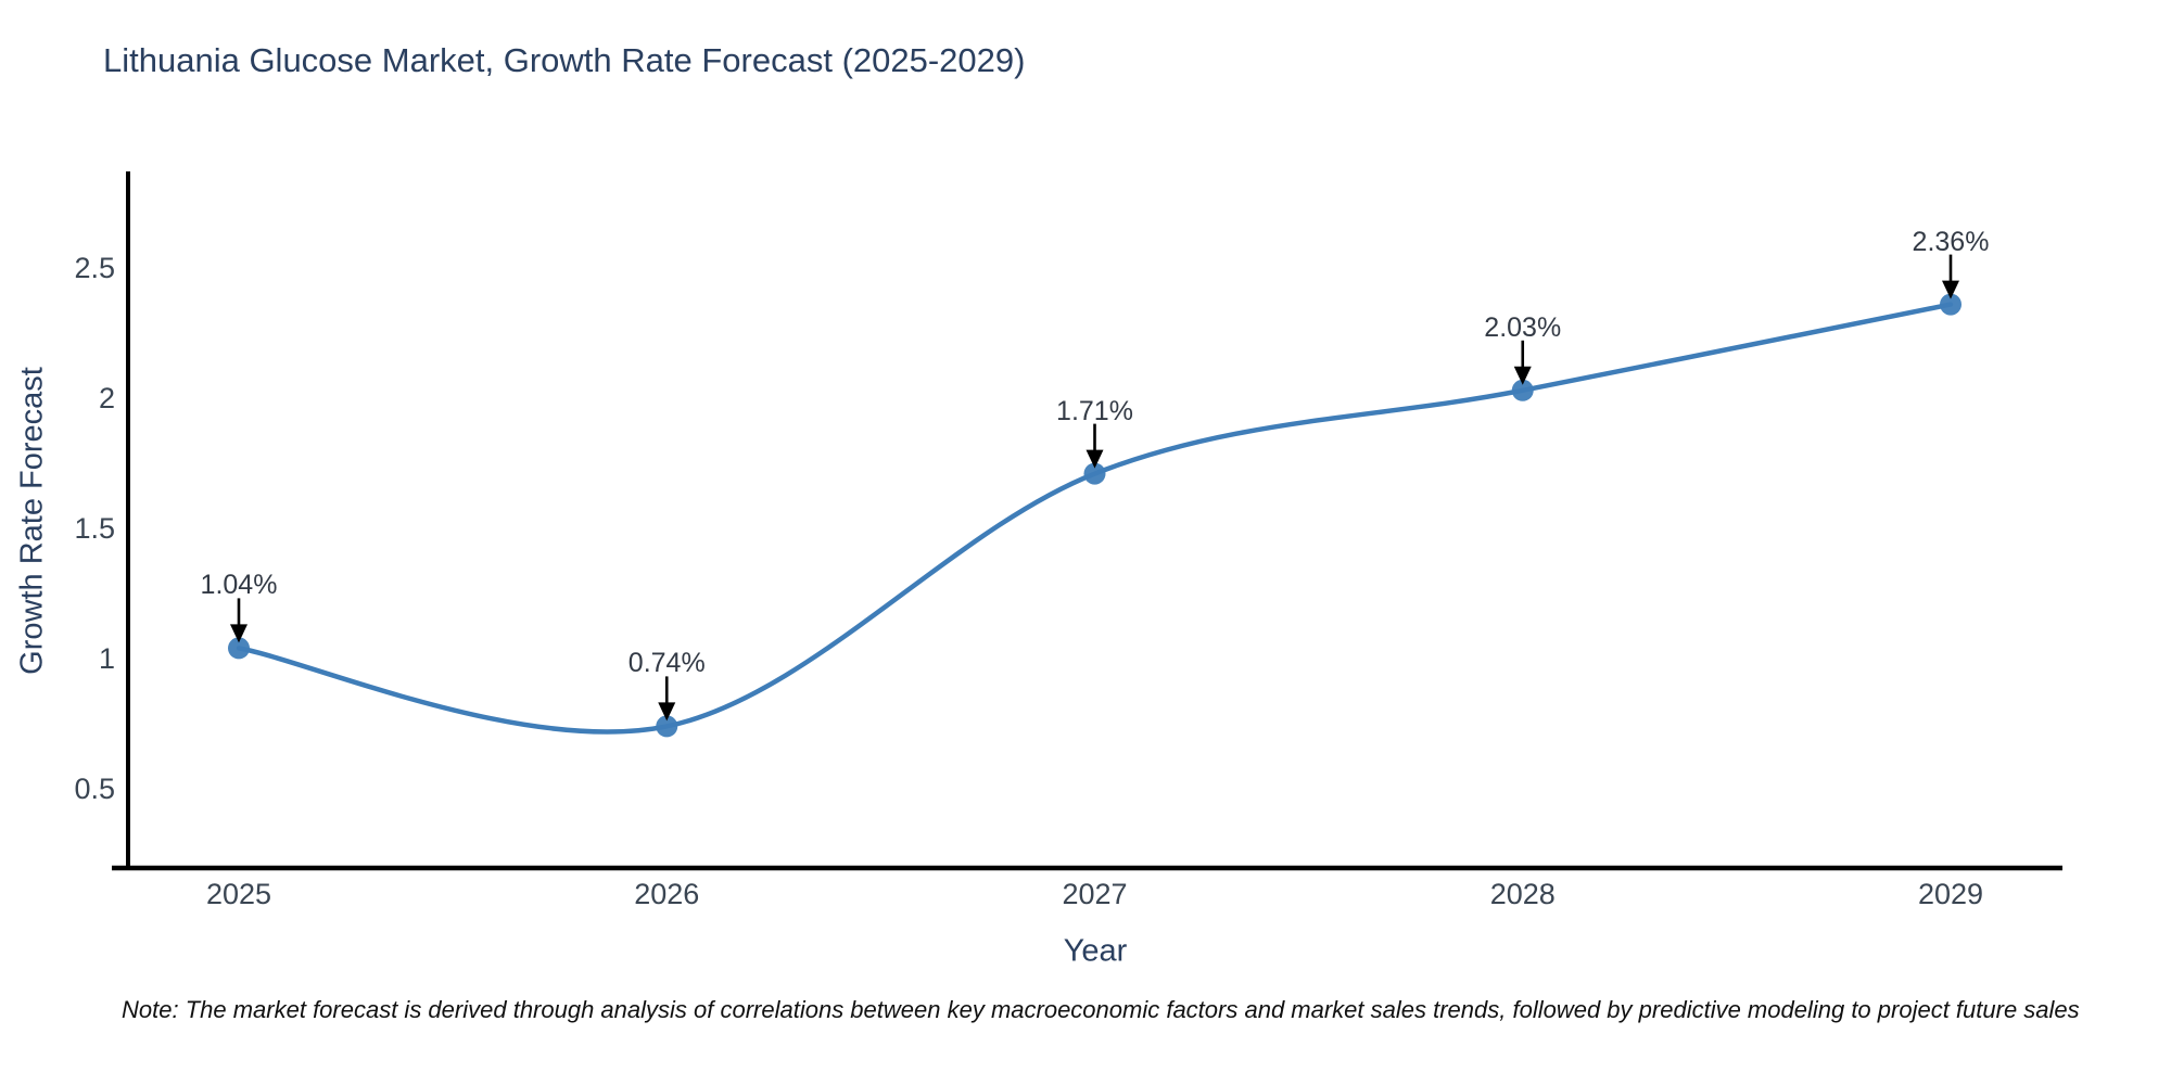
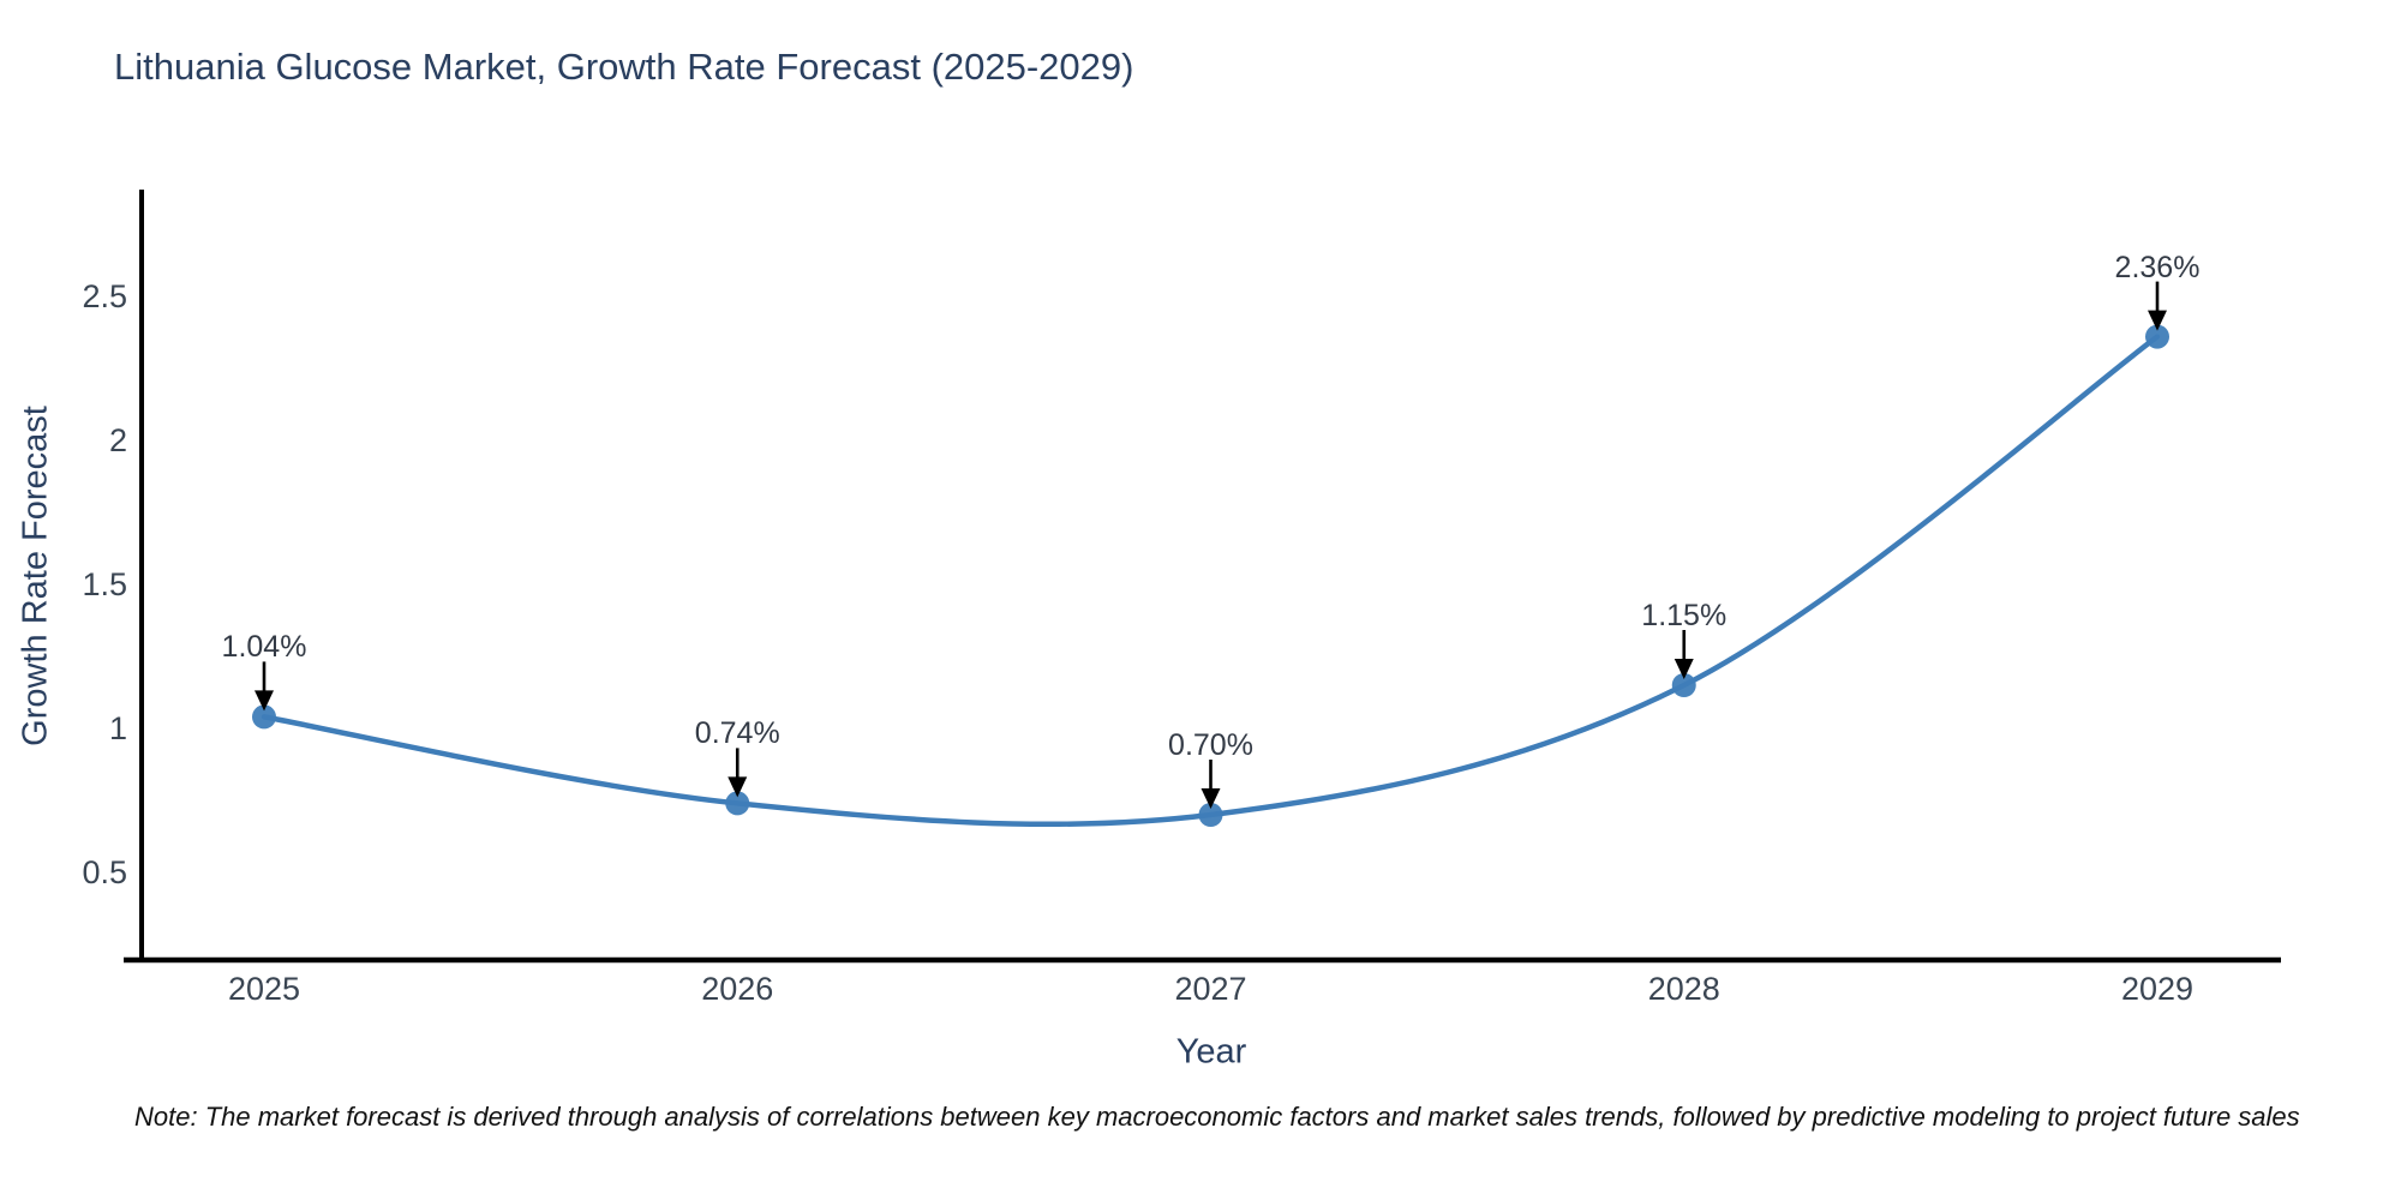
2027: 1.71% -> 0.70%
2028: 2.03% -> 1.15%
